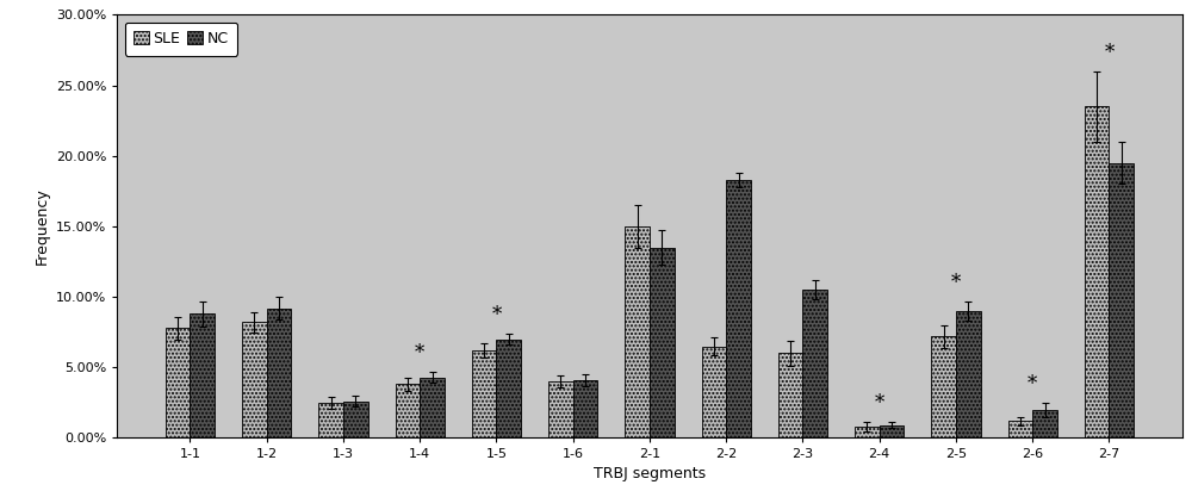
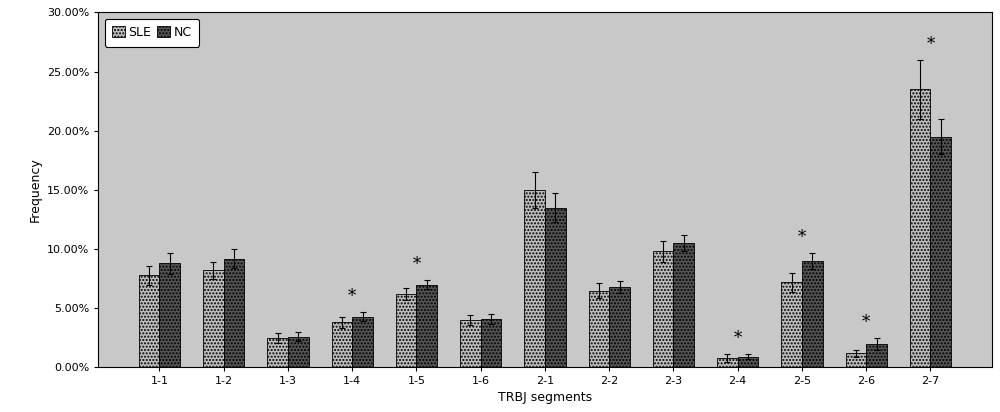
NC/2-2: 18.3% -> 6.8%
SLE/2-3: 6.0% -> 9.8%
